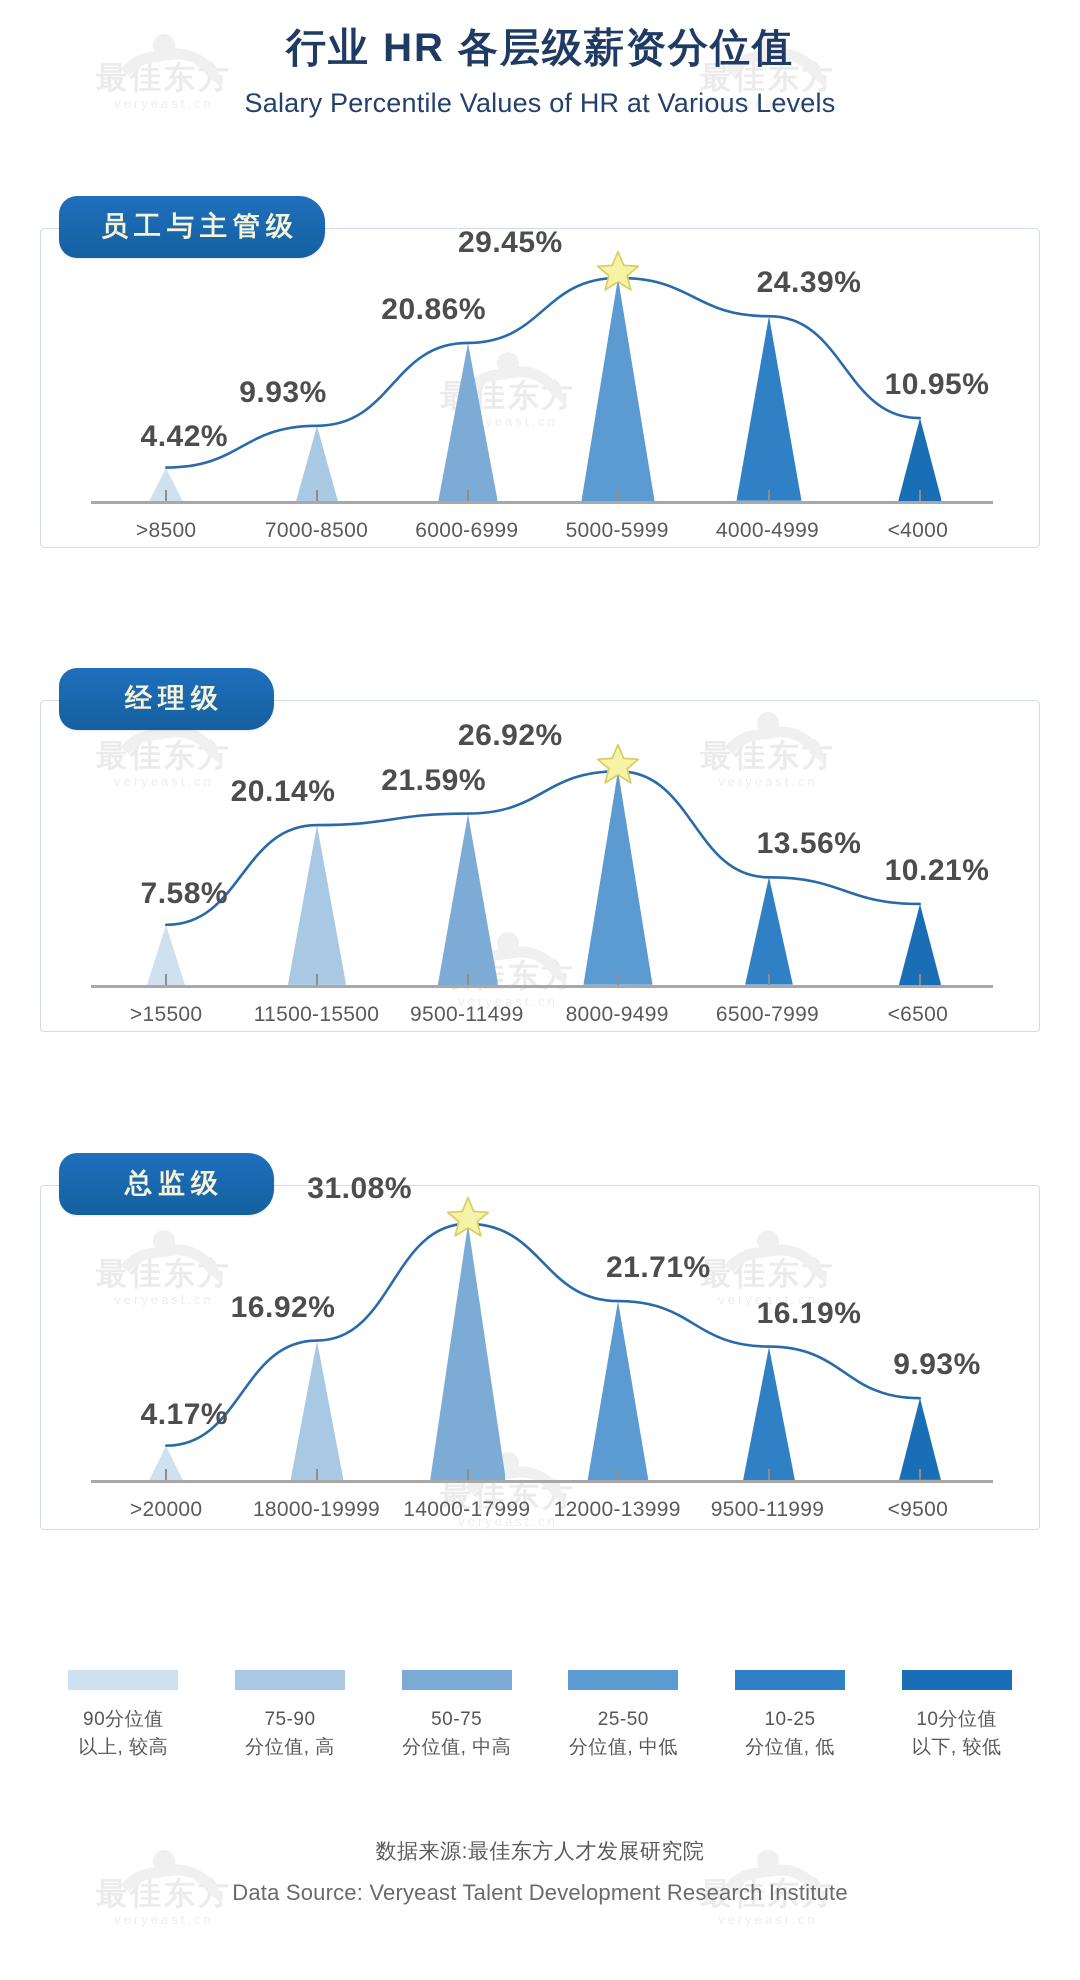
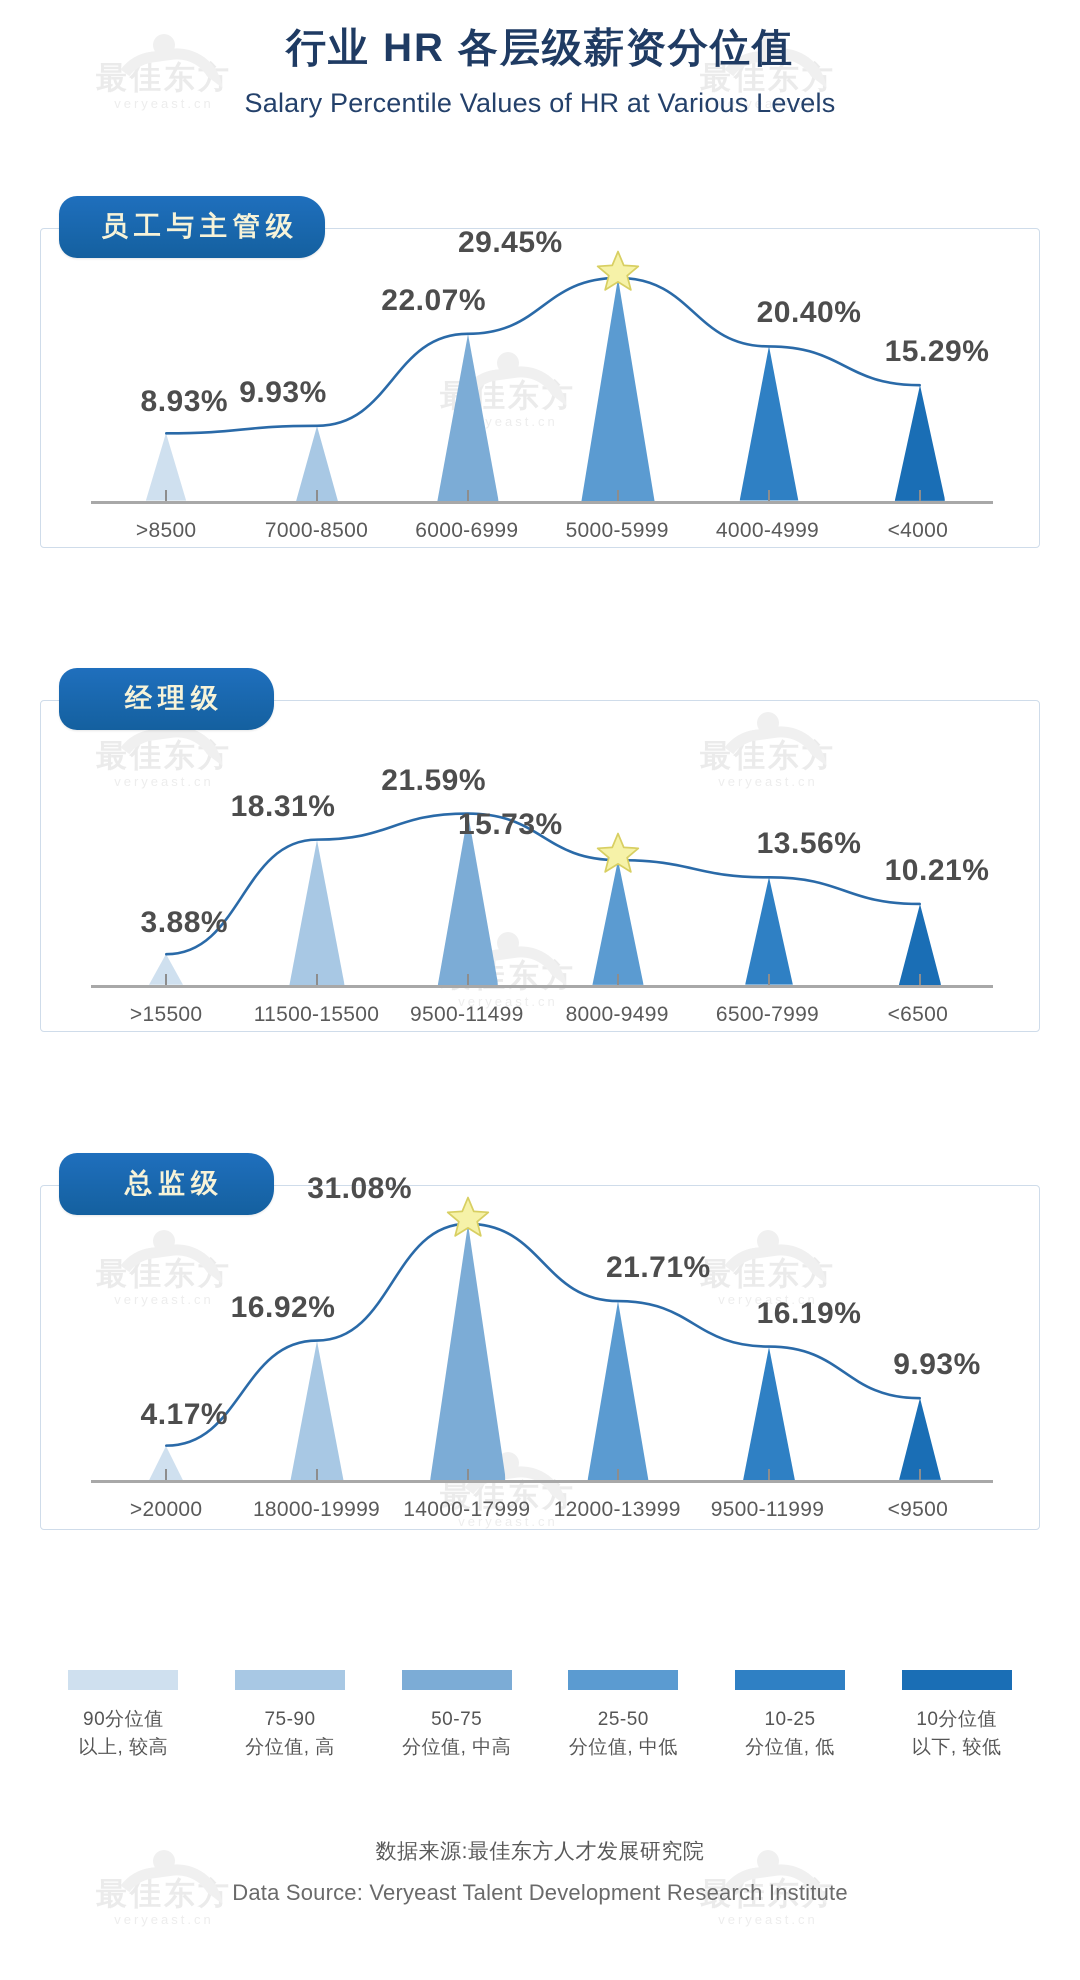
员工与主管级/>8500: 4.42% -> 8.93%
员工与主管级/6000-6999: 20.86% -> 22.07%
员工与主管级/4000-4999: 24.39% -> 20.40%
员工与主管级/<4000: 10.95% -> 15.29%
经理级/>15500: 7.58% -> 3.88%
经理级/11500-15500: 20.14% -> 18.31%
经理级/8000-9499: 26.92% -> 15.73%
